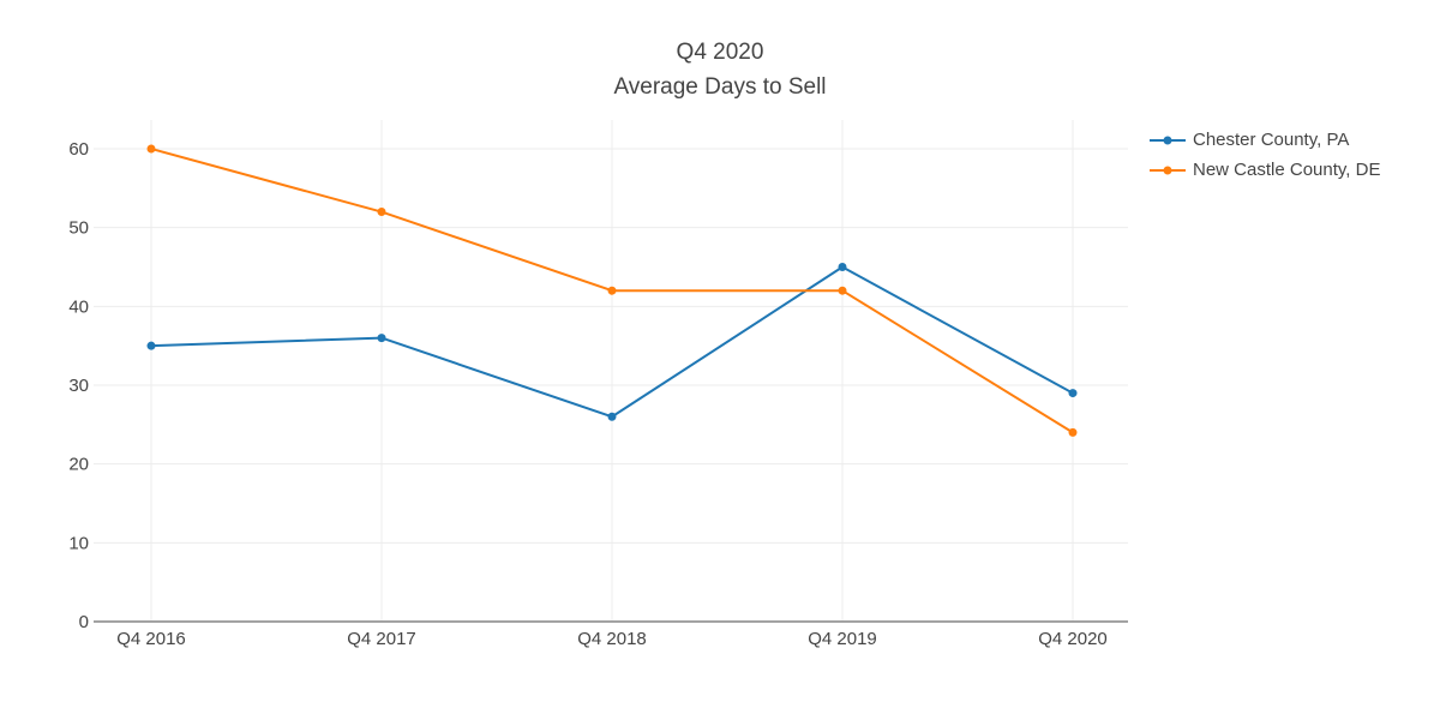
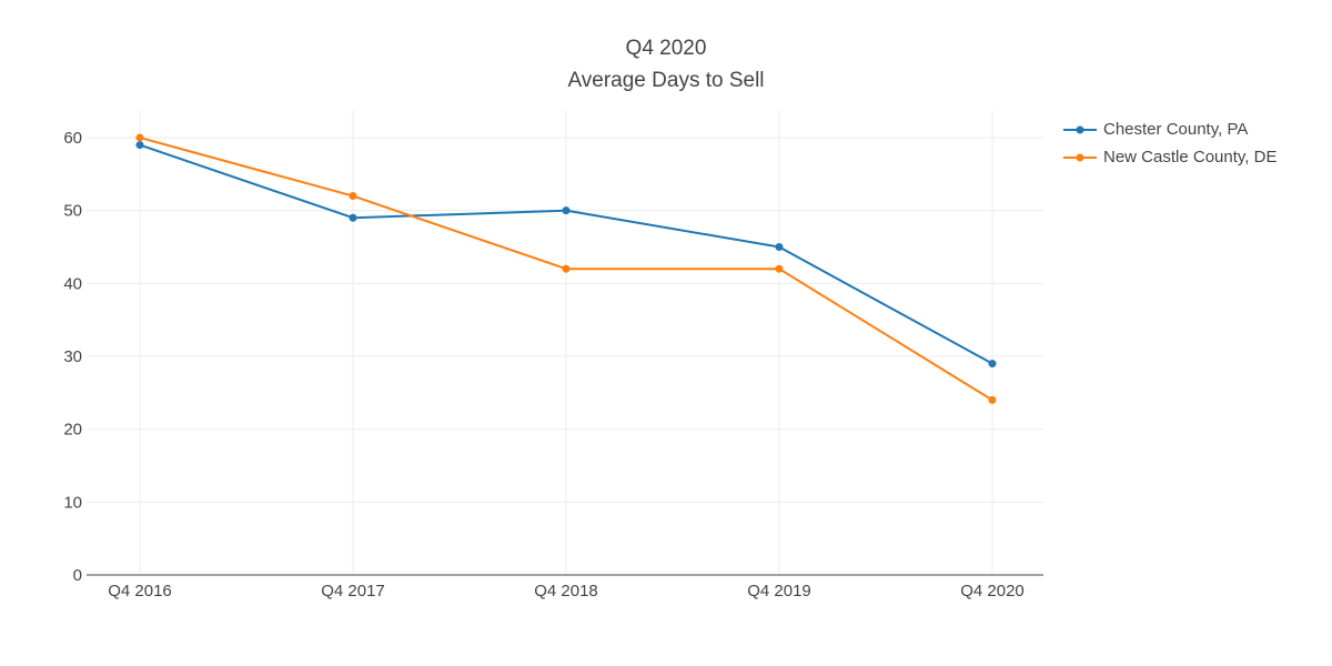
Chester County, PA/Q4 2016: 35 -> 59
Chester County, PA/Q4 2017: 36 -> 49
Chester County, PA/Q4 2018: 26 -> 50
